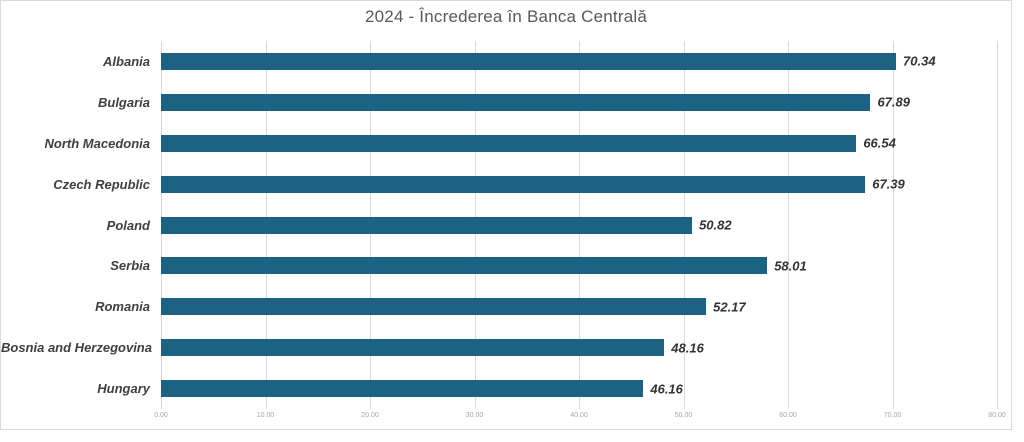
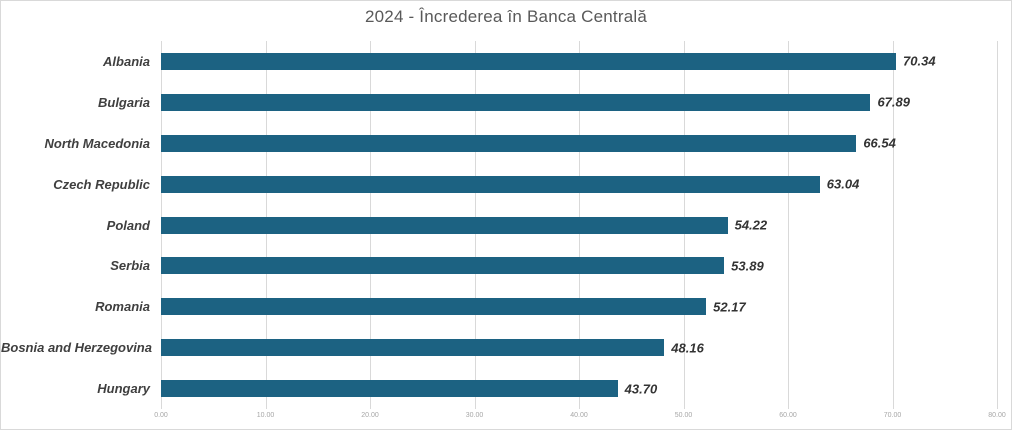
Czech Republic: 67.39 -> 63.04
Poland: 50.82 -> 54.22
Serbia: 58.01 -> 53.89
Hungary: 46.16 -> 43.70
